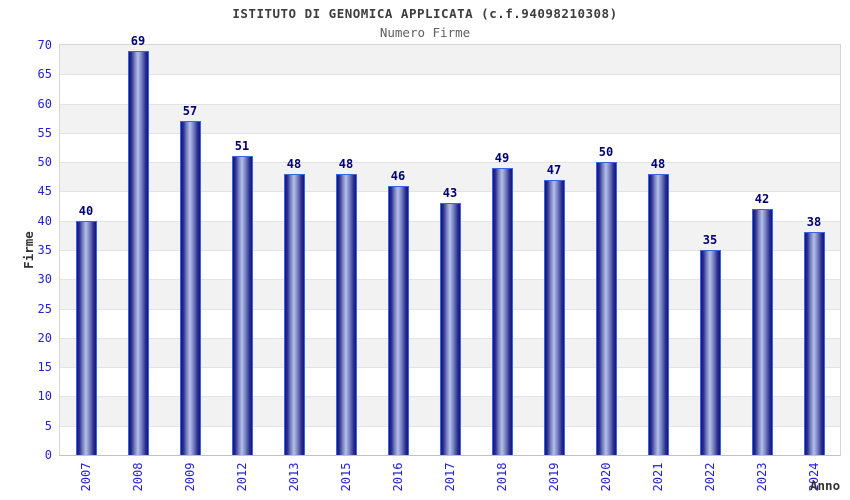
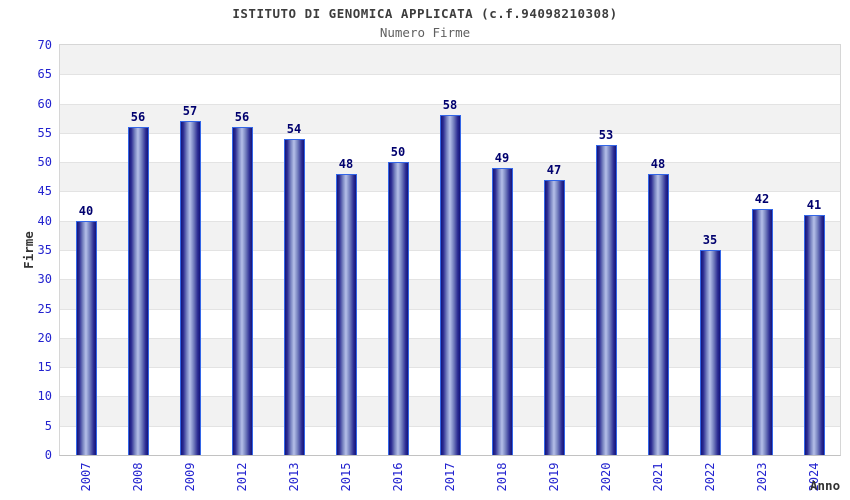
2008: 69 -> 56
2012: 51 -> 56
2013: 48 -> 54
2016: 46 -> 50
2017: 43 -> 58
2020: 50 -> 53
2024: 38 -> 41
